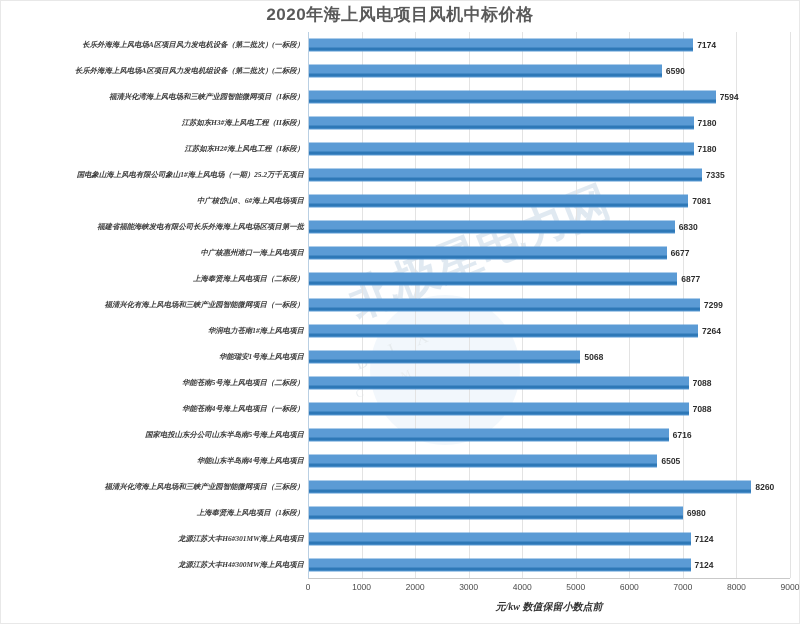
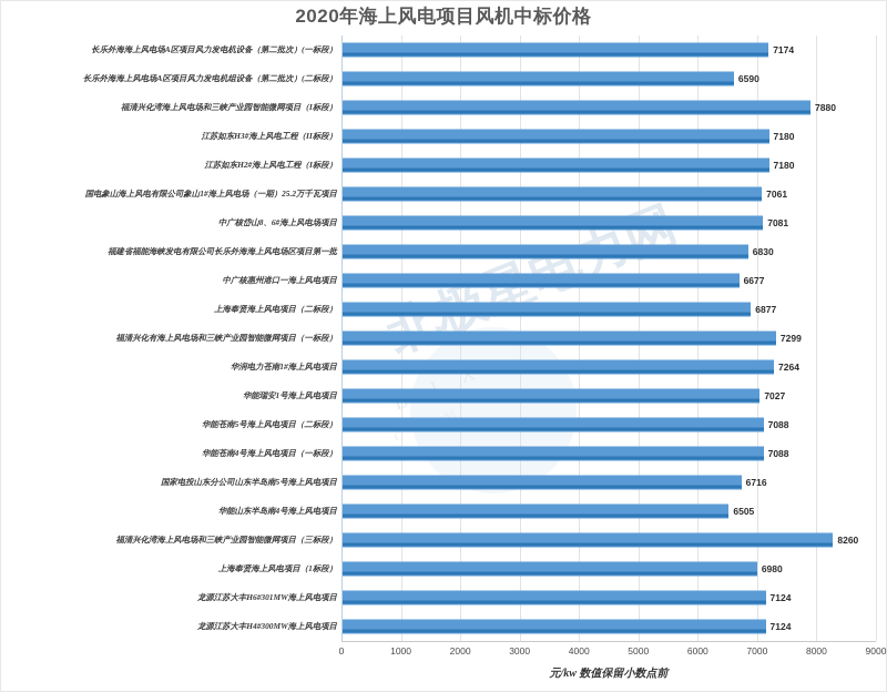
福清兴化湾海上风电场和三峡产业园智能微网项目（I标段）: 7594 -> 7880
国电象山海上风电有限公司象山1#海上风电场（一期）25.2万千瓦项目: 7335 -> 7061
华能瑞安1号海上风电项目: 5068 -> 7027
